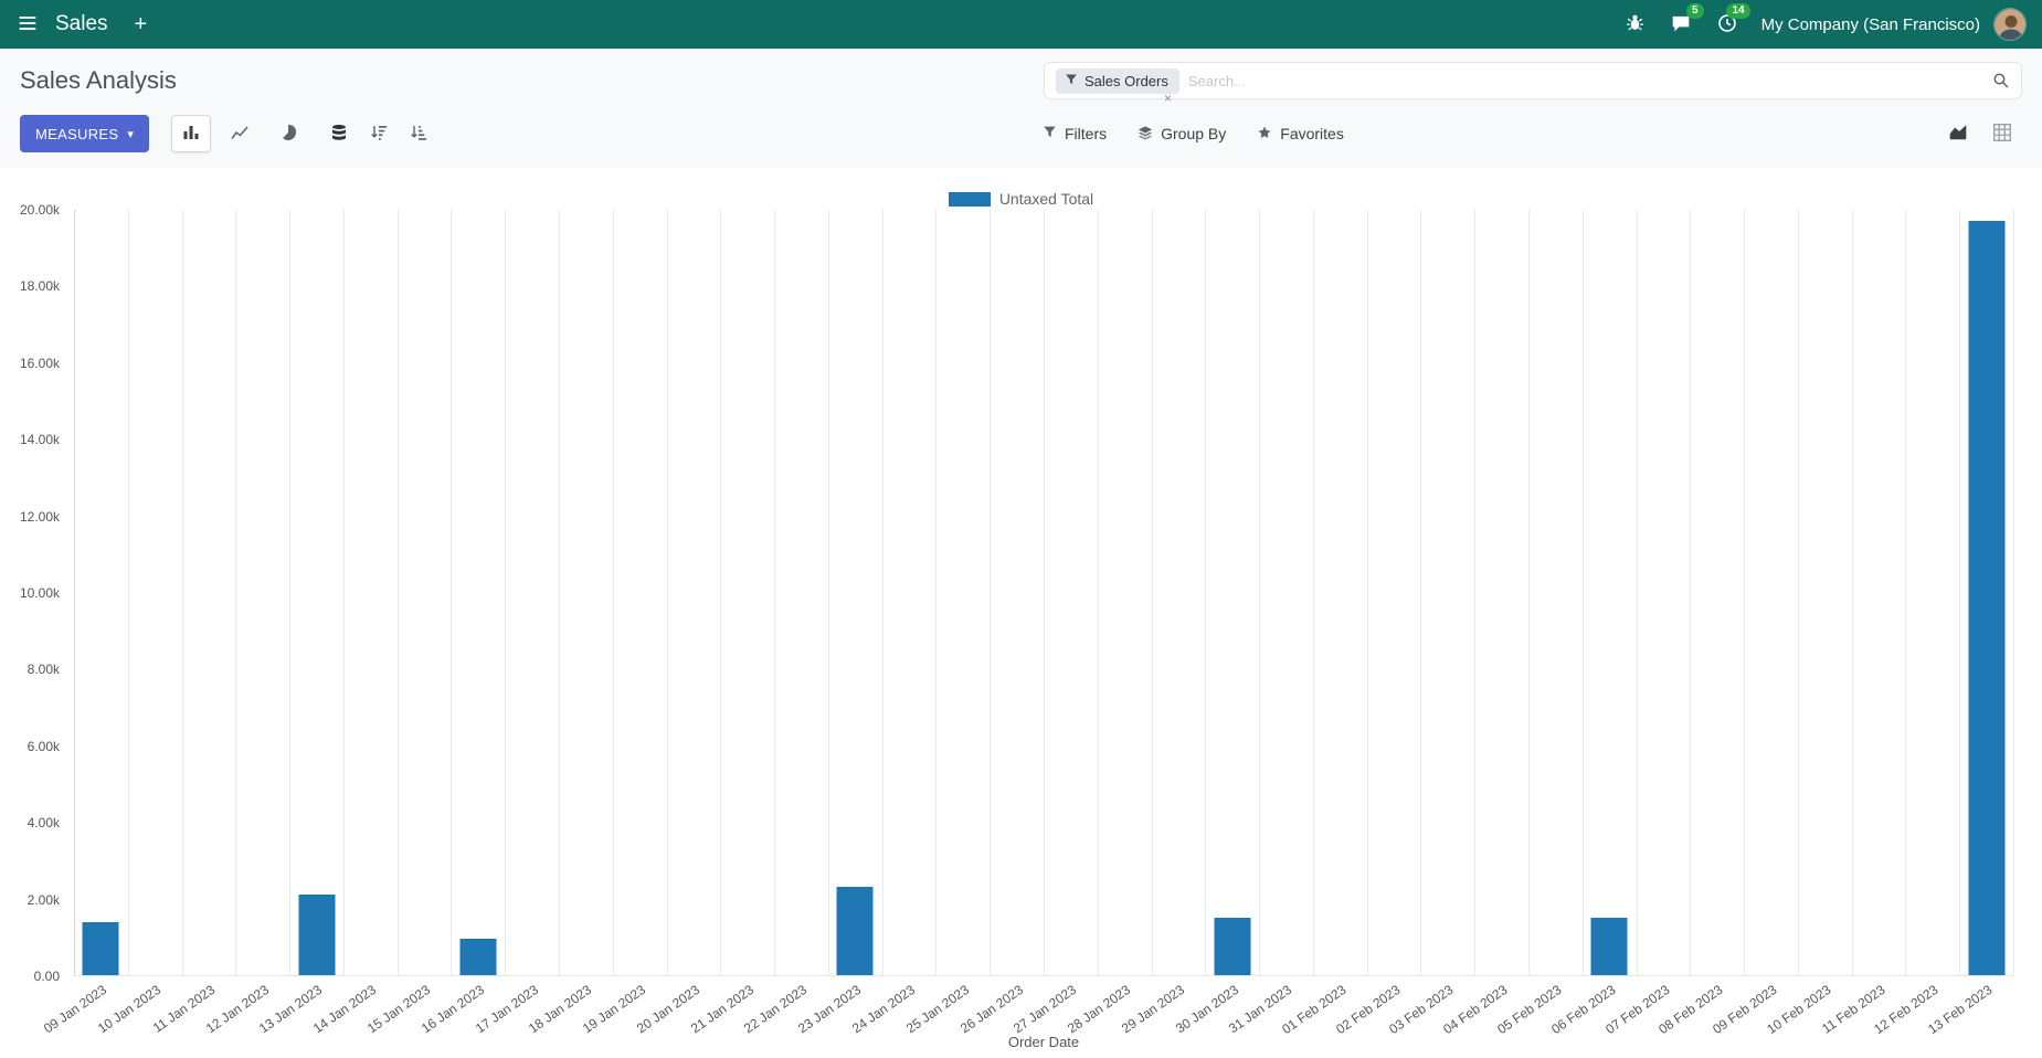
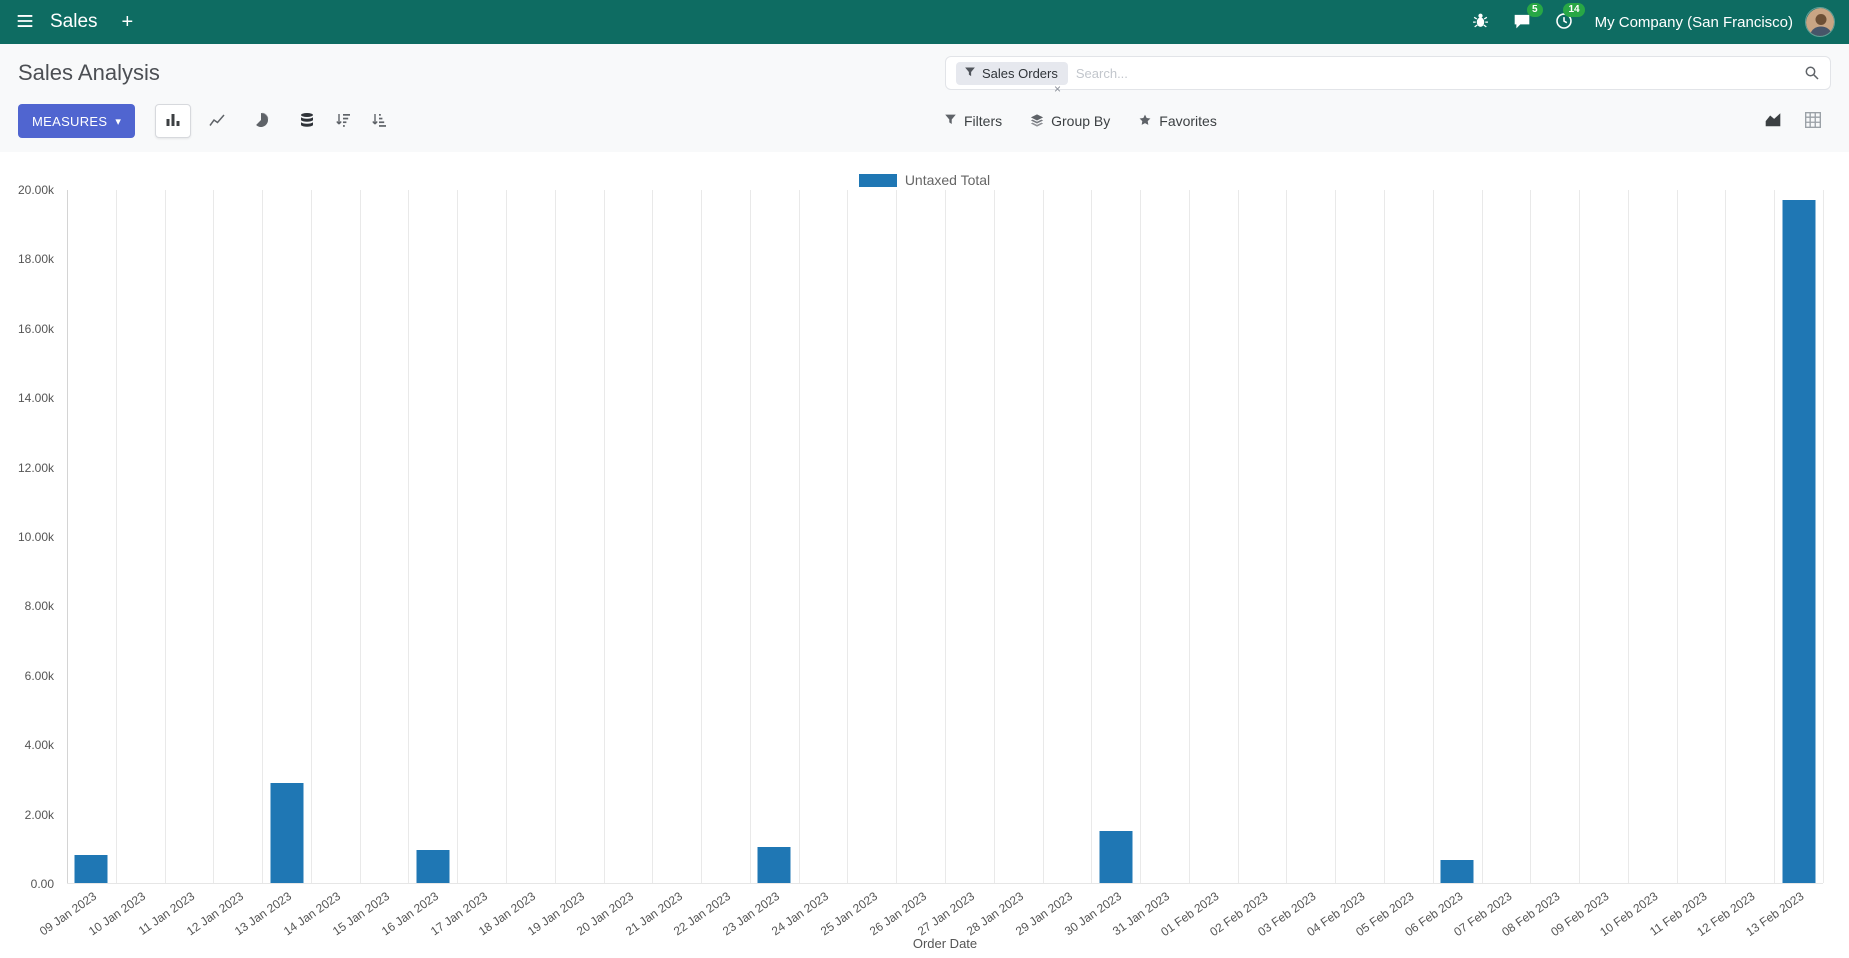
09 Jan 2023: 1.4k -> 0.8k
13 Jan 2023: 2.1k -> 2.9k
23 Jan 2023: 2.3k -> 1.0k
06 Feb 2023: 1.5k -> 0.6k
